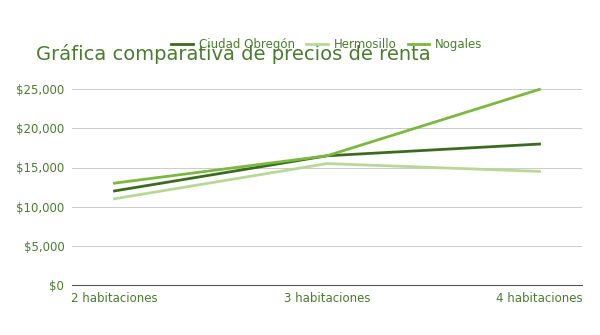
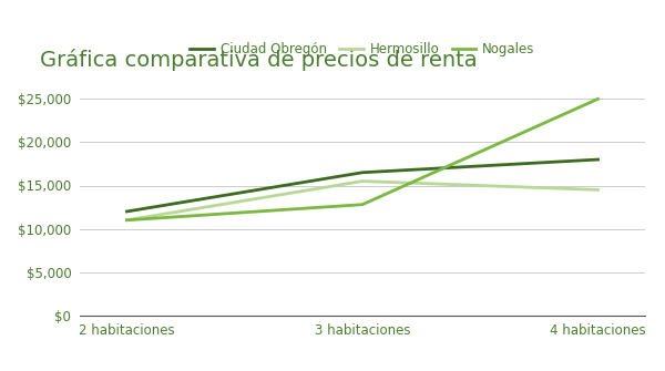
Nogales/2 habitaciones: $13,000 -> $11,000
Nogales/3 habitaciones: $16,500 -> $12,800
